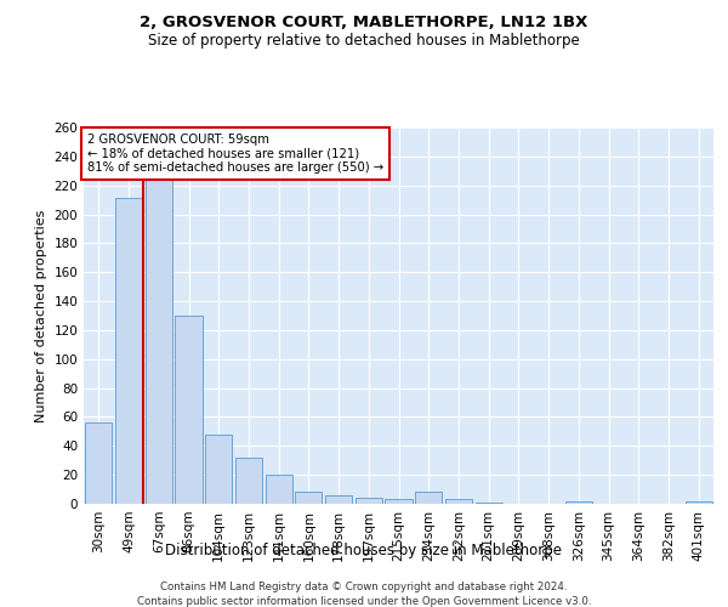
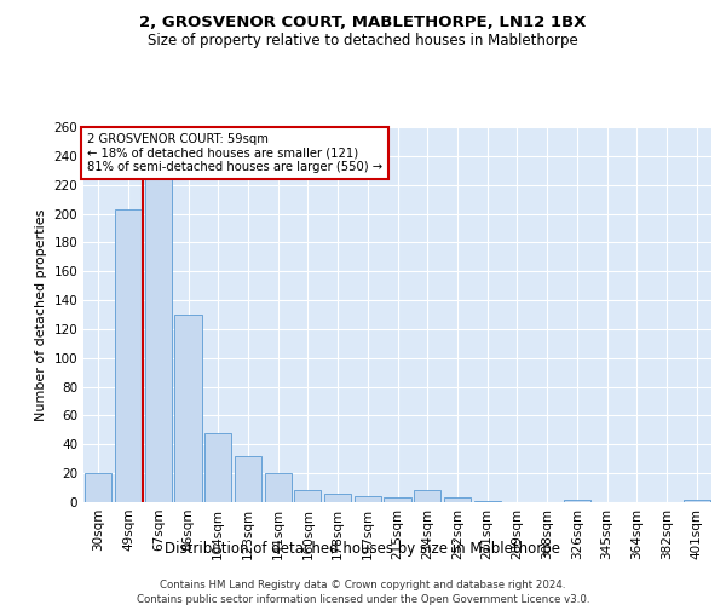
30sqm: 56 -> 20
49sqm: 211 -> 203
